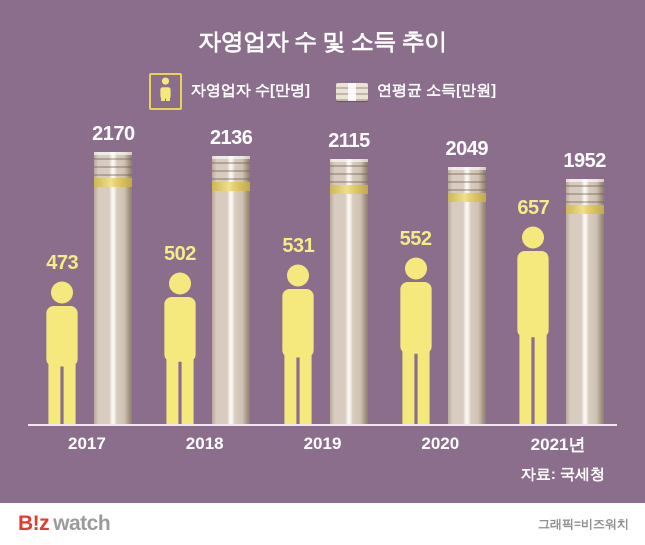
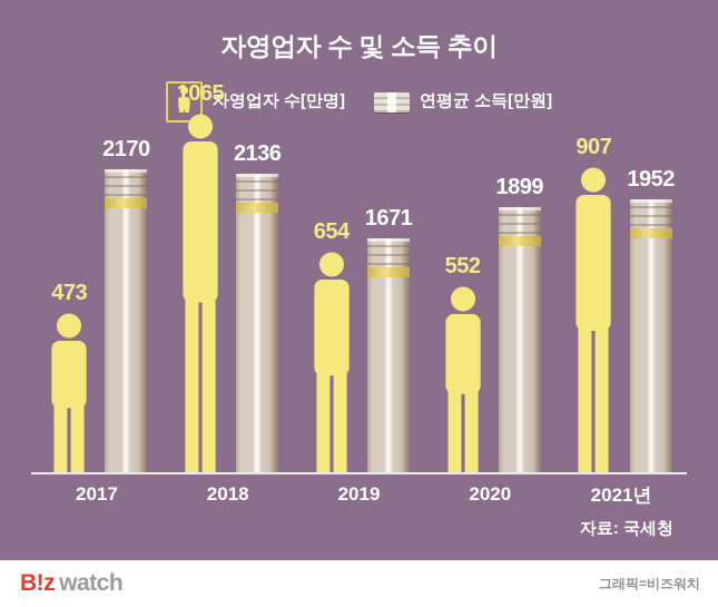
자영업자 수[만명]/2018: 502 -> 1065
자영업자 수[만명]/2019: 531 -> 654
연평균 소득[만원]/2019: 2115 -> 1671
연평균 소득[만원]/2020: 2049 -> 1899
자영업자 수[만명]/2021년: 657 -> 907
